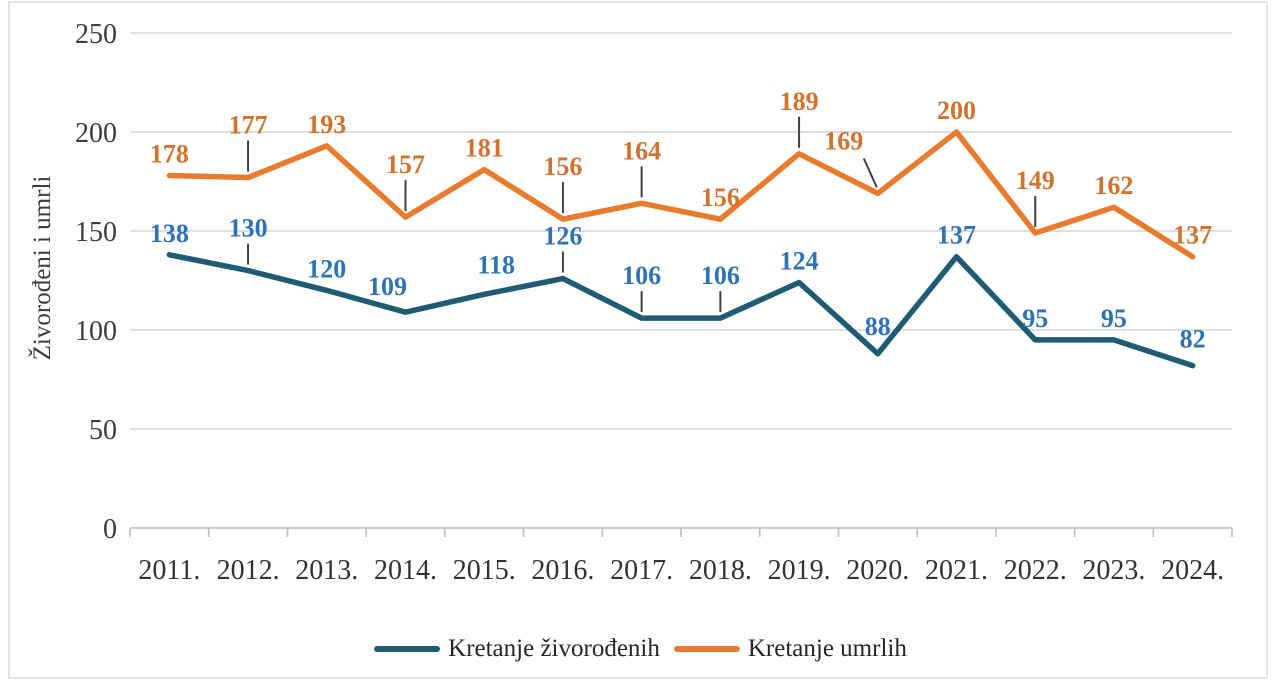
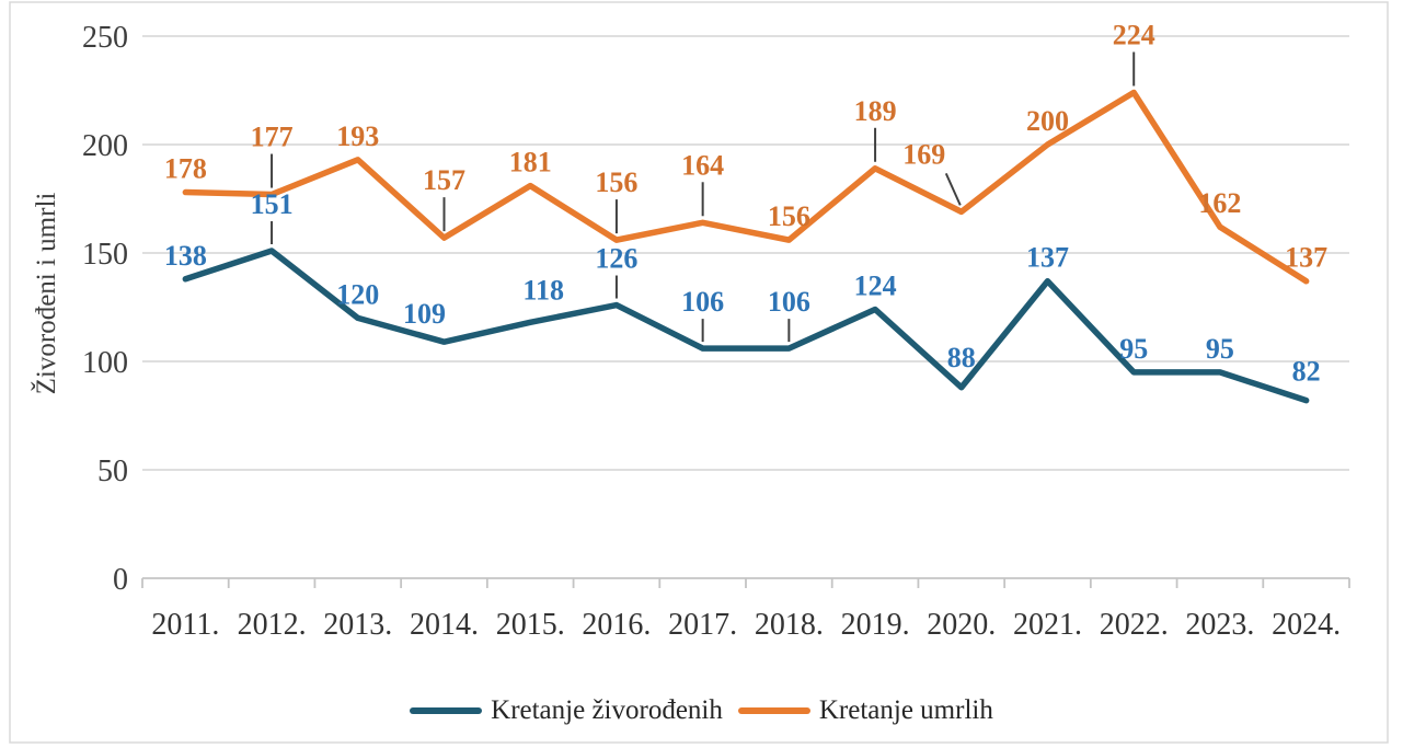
Kretanje živorođenih/2012.: 130 -> 151
Kretanje umrlih/2022.: 149 -> 224
